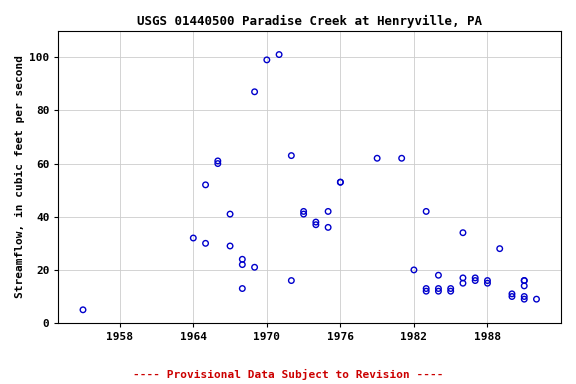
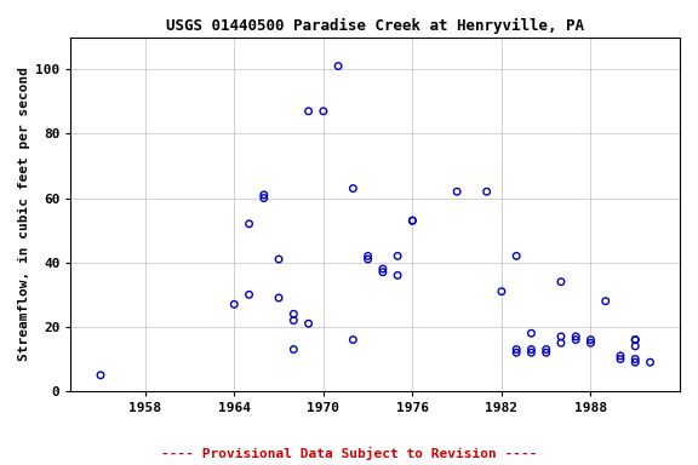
1964: 32 -> 27
1970: 99 -> 87
1982: 20 -> 31
